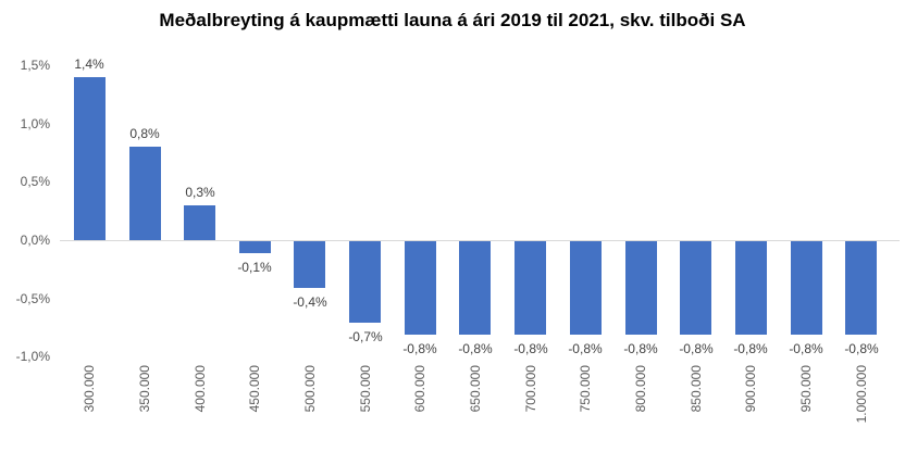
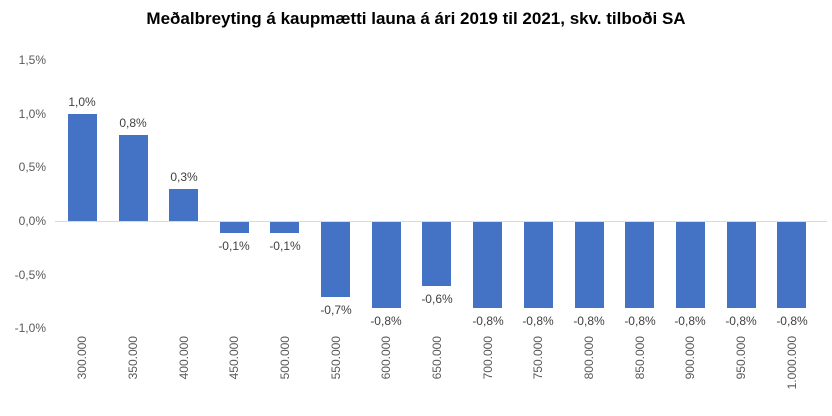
300.000: 1,4% -> 1,0%
500.000: -0,4% -> -0,1%
650.000: -0,8% -> -0,6%
